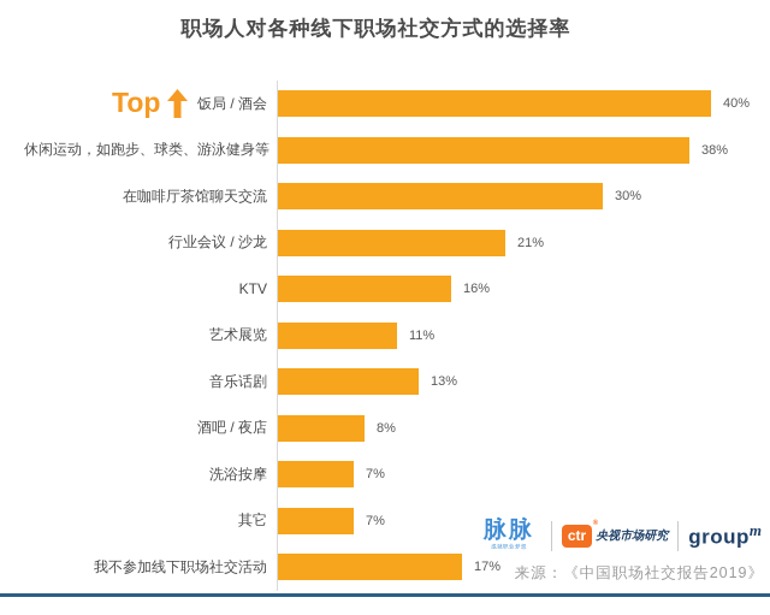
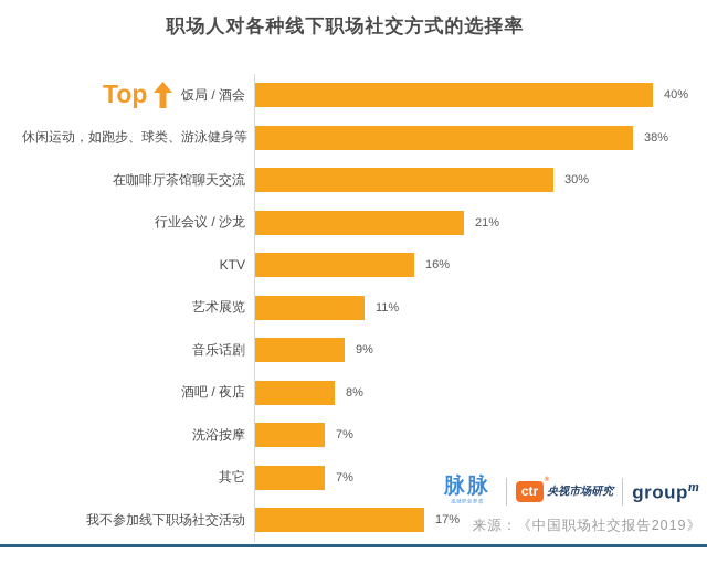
音乐话剧: 13% -> 9%
